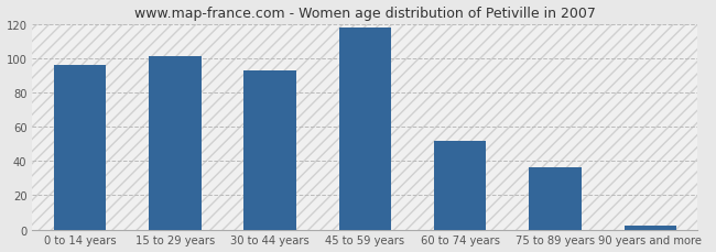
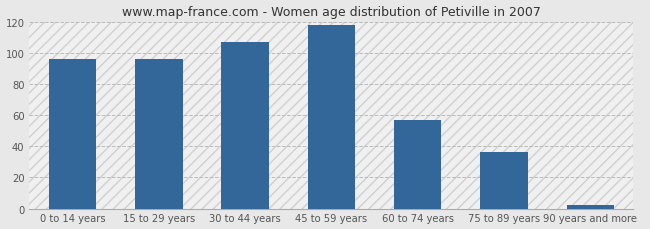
15 to 29 years: 101 -> 96
30 to 44 years: 93 -> 107
60 to 74 years: 52 -> 57
